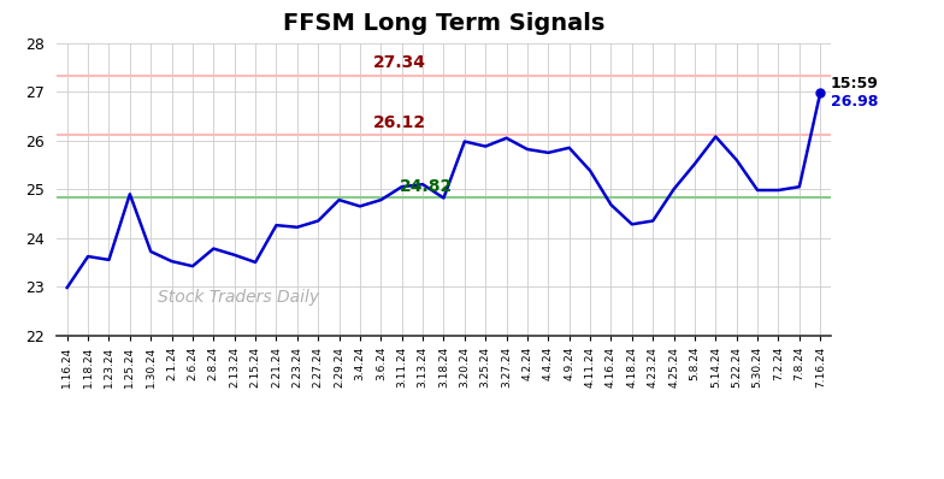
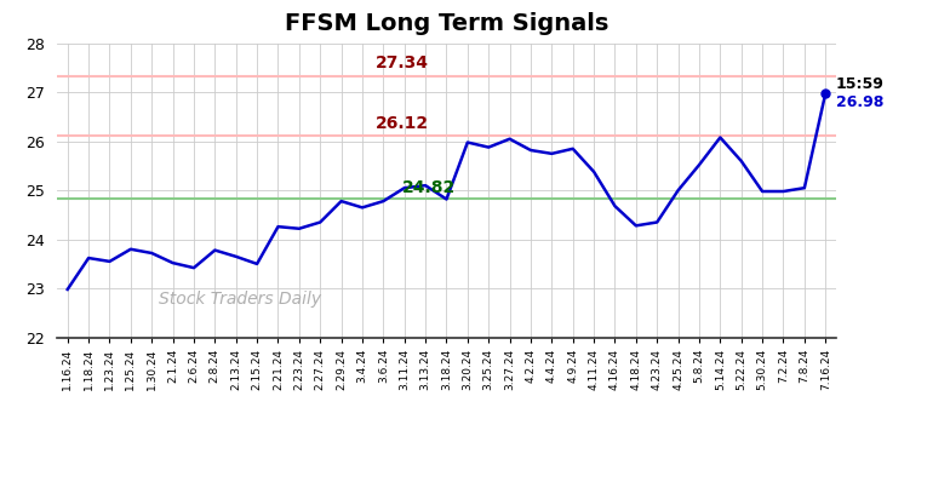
1.25.24: 24.90 -> 23.80
